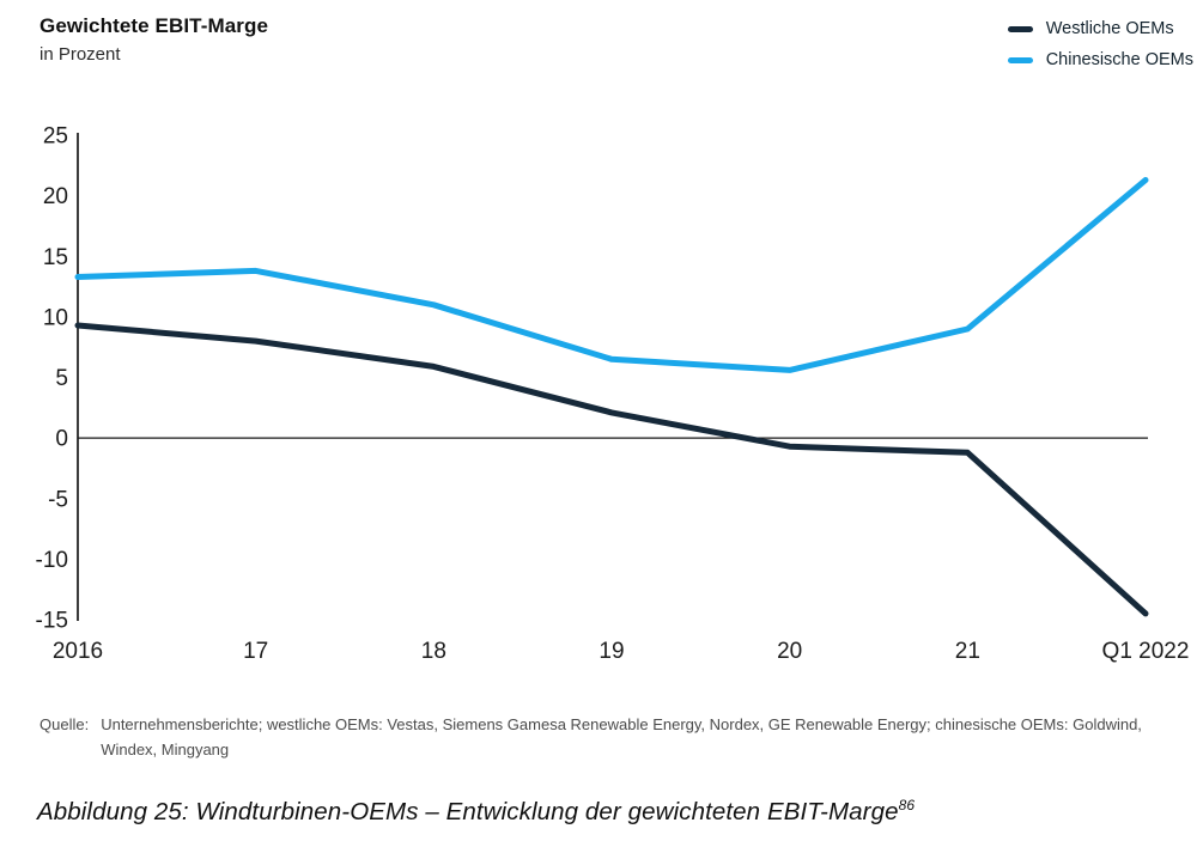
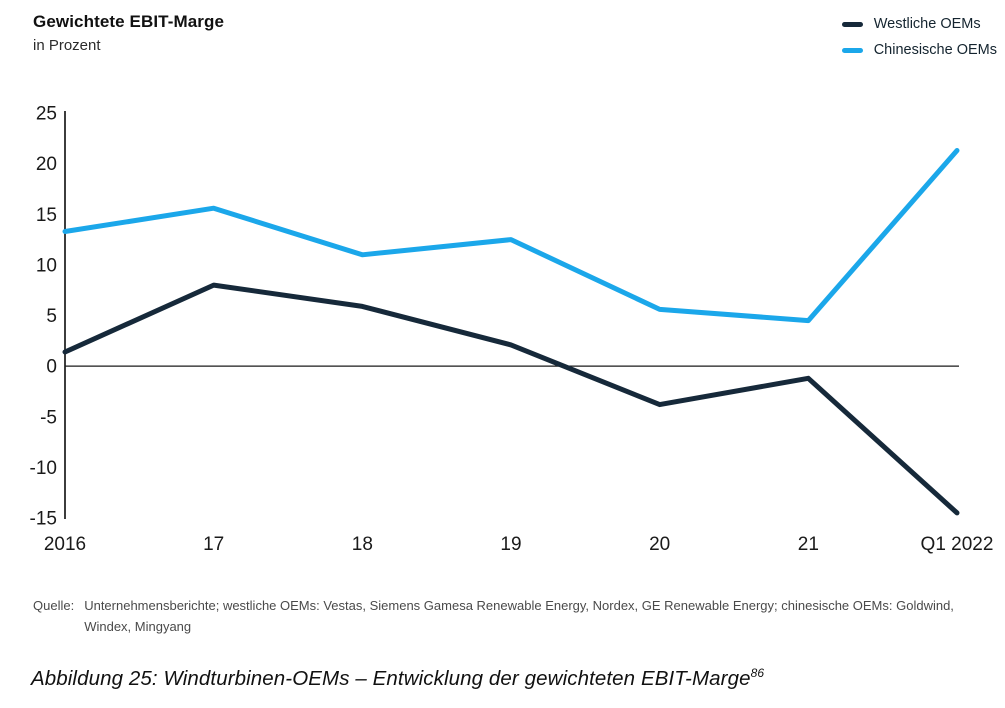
Westliche OEMs/2016: 9.3 -> 1.4
Chinesische OEMs/17: 13.8 -> 15.6
Chinesische OEMs/19: 6.5 -> 12.5
Westliche OEMs/20: -0.7 -> -3.8
Chinesische OEMs/21: 9.0 -> 4.5
